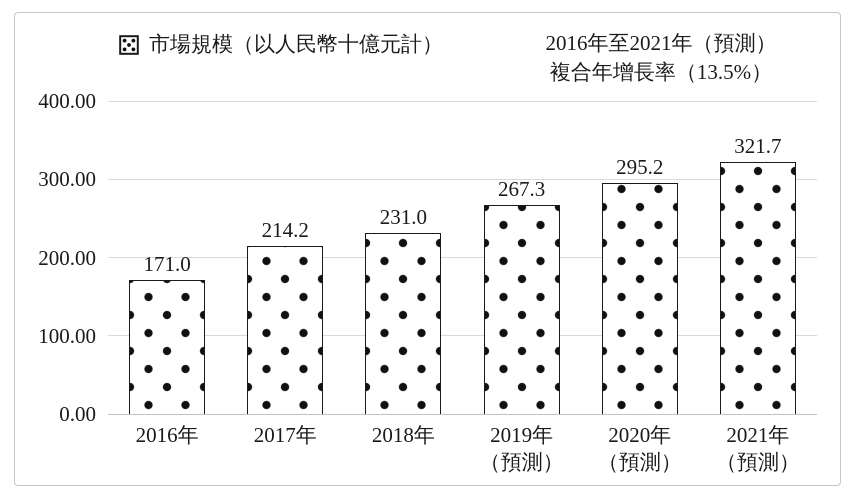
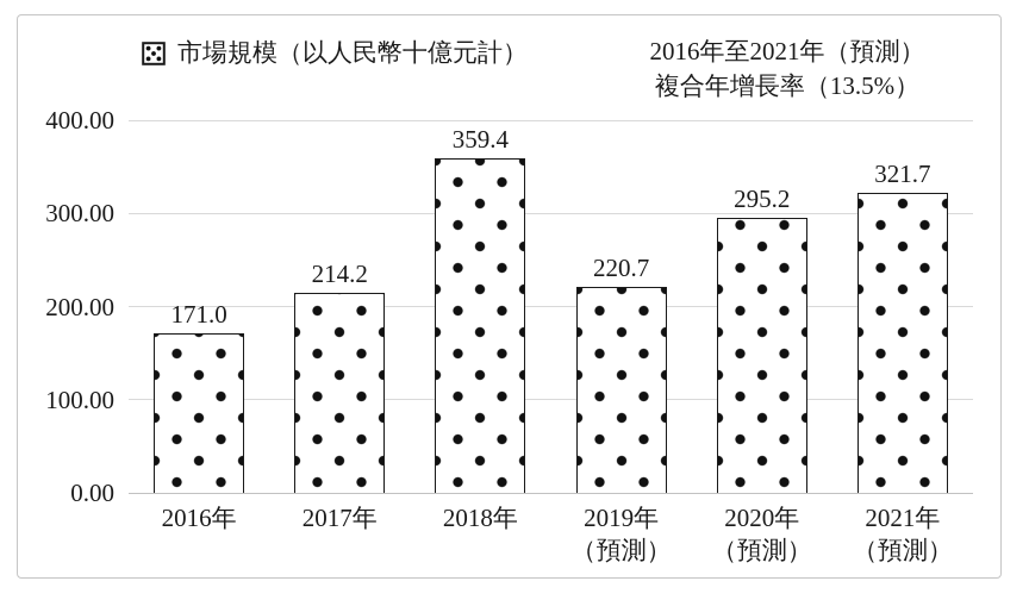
2018年: 231.0 -> 359.4
2019年: 267.3 -> 220.7
